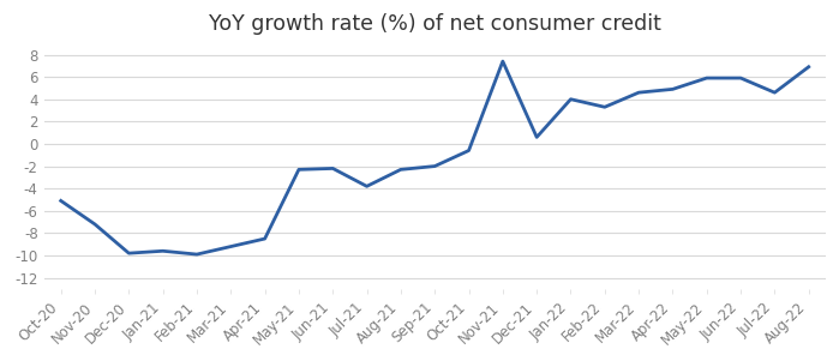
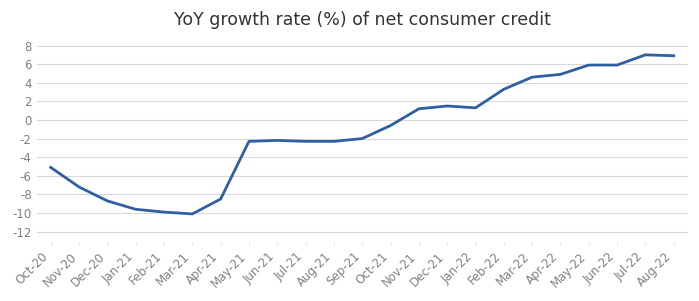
Dec-20: -9.8 -> -8.7
Mar-21: -9.2 -> -10.1
Jul-21: -3.8 -> -2.3
Nov-21: 7.4 -> 1.2
Dec-21: 0.6 -> 1.5
Jan-22: 4.0 -> 1.3
Jul-22: 4.6 -> 7.0
